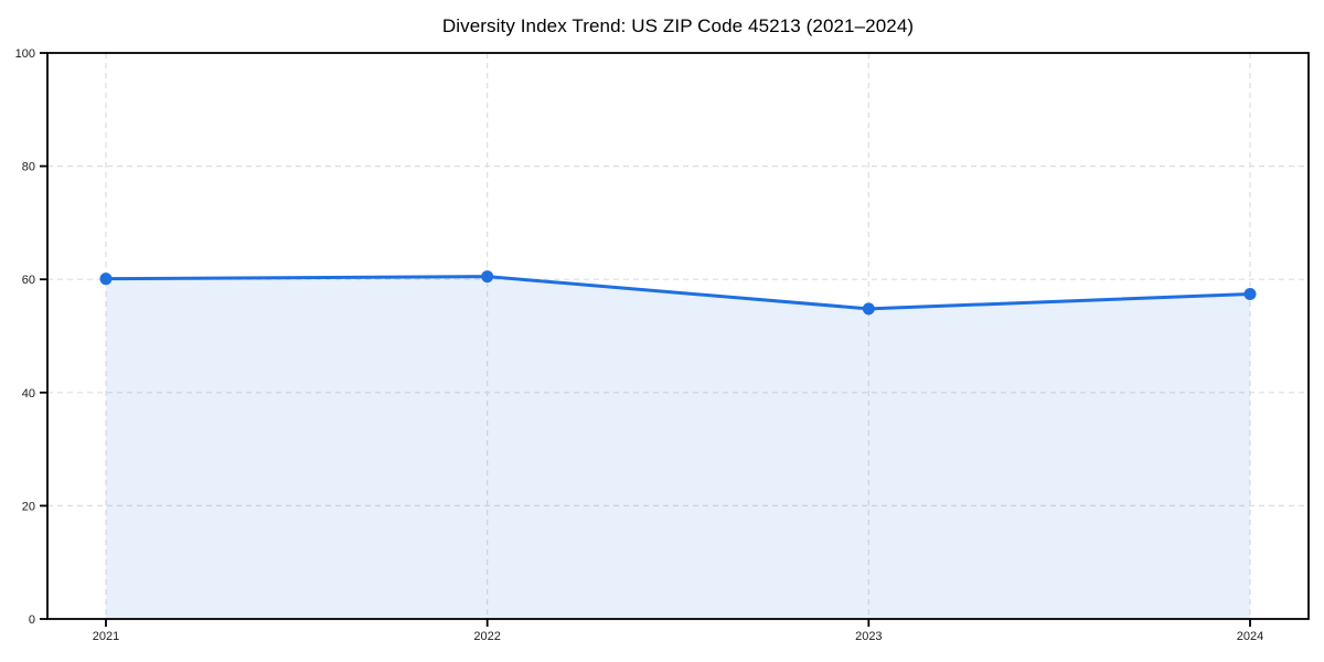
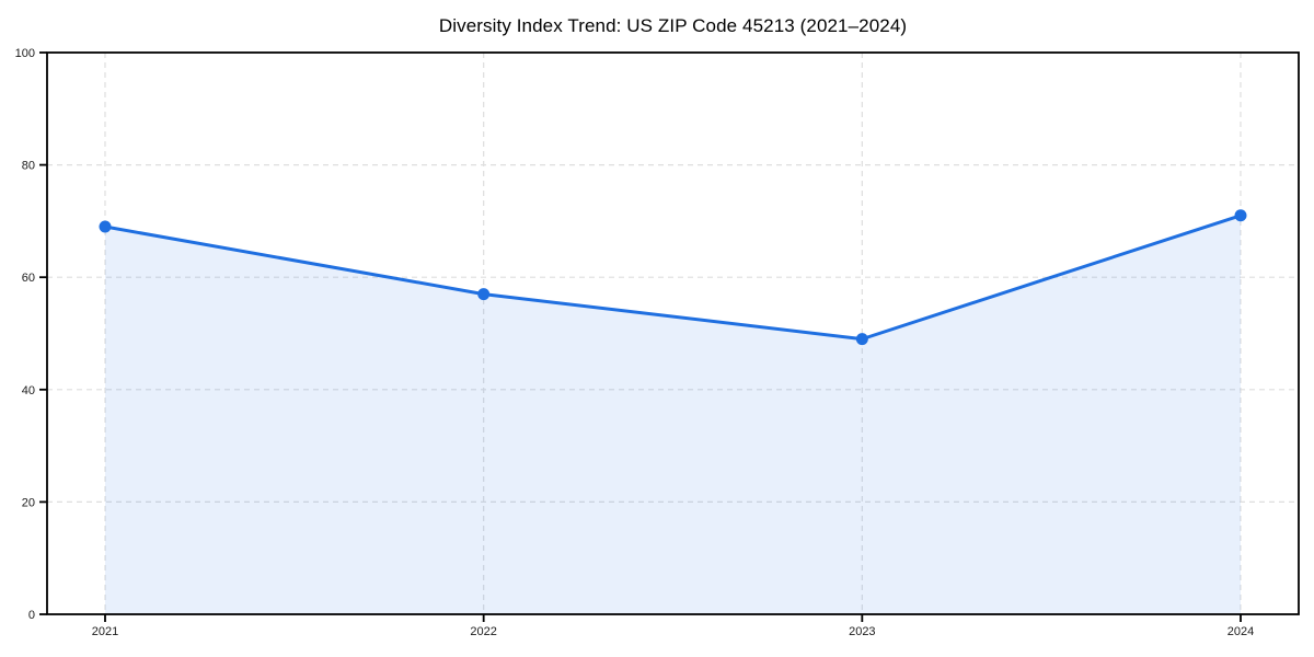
2021: 60 -> 69
2022: 60 -> 57
2023: 55 -> 49
2024: 57 -> 71
